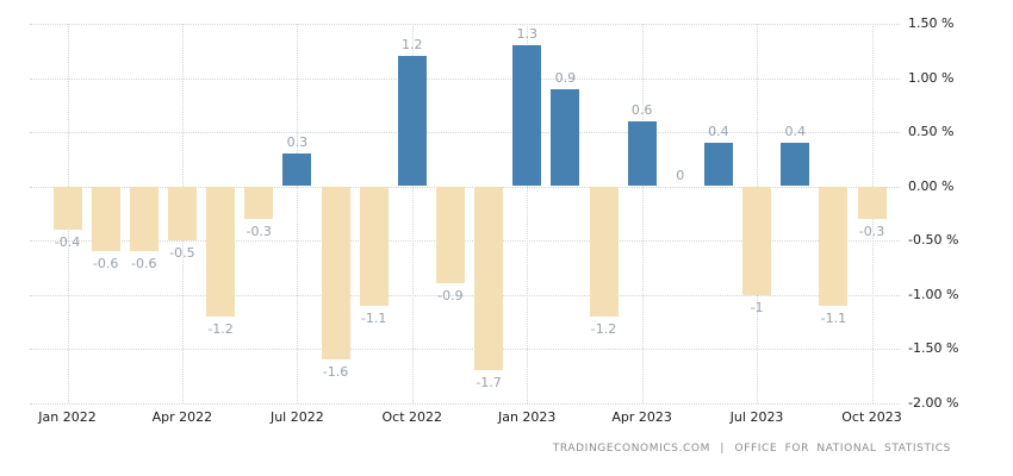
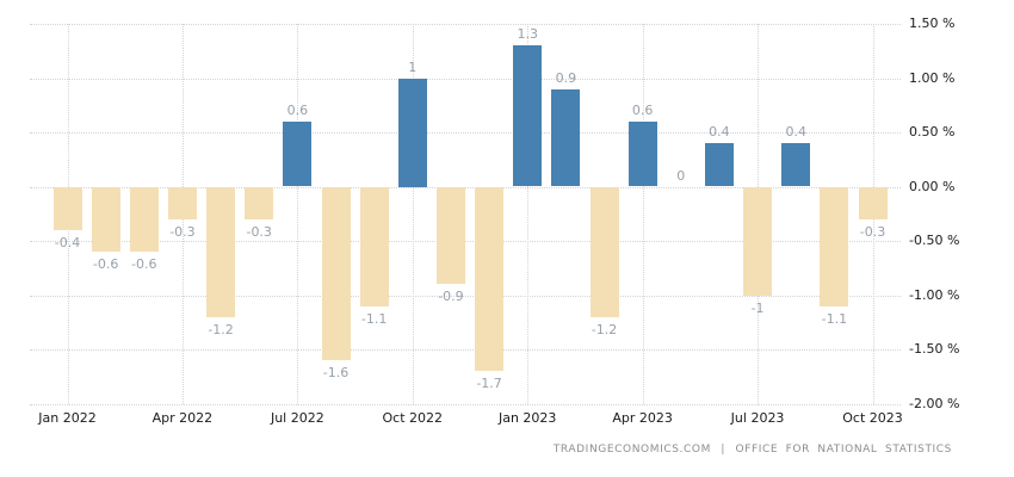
Apr 2022: -0.5 -> -0.3
Jul 2022: 0.3 -> 0.6
Oct 2022: 1.2 -> 1
